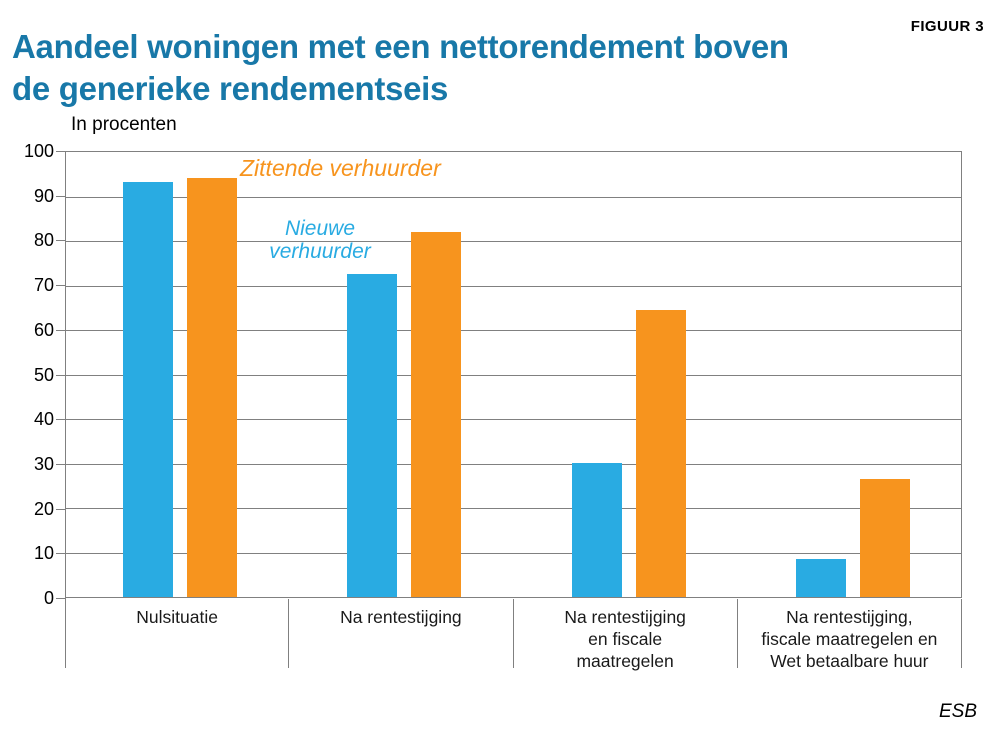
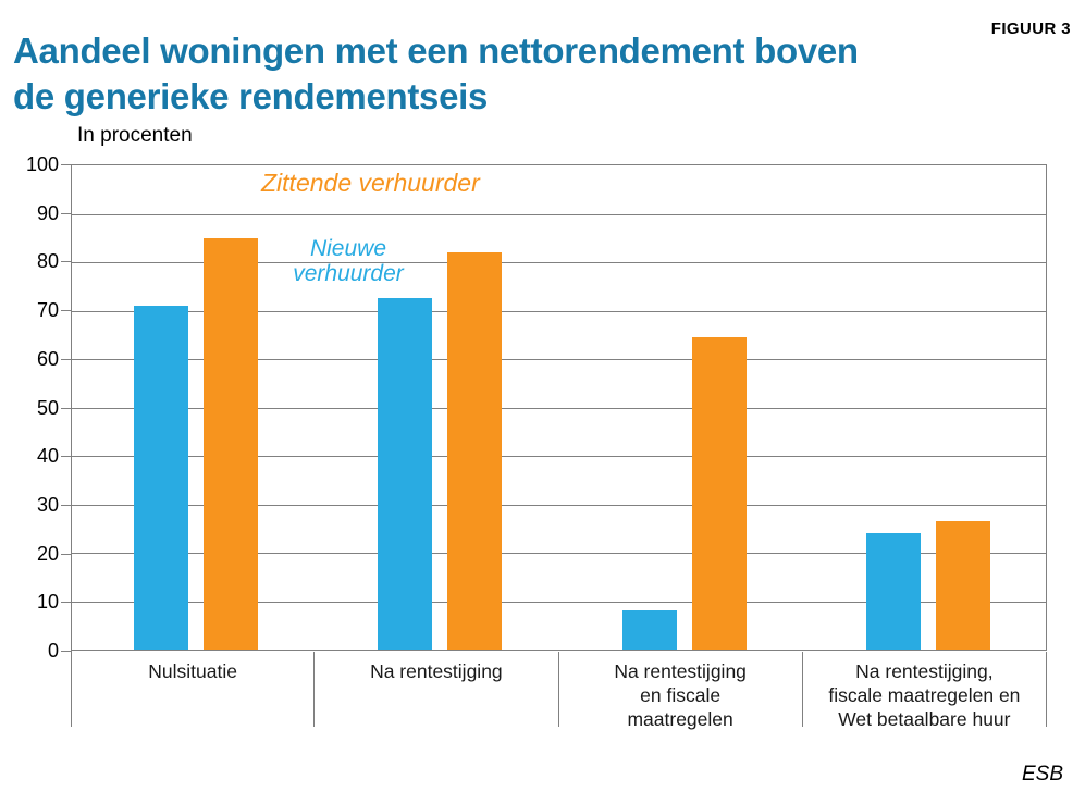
Nieuwe verhuurder/Nulsituatie: 93 -> 71
Zittende verhuurder/Nulsituatie: 94 -> 85
Nieuwe verhuurder/Na rentestijging en fiscale maatregelen: 30 -> 8
Nieuwe verhuurder/Na rentestijging, fiscale maatregelen en Wet betaalbare huur: 9 -> 24
